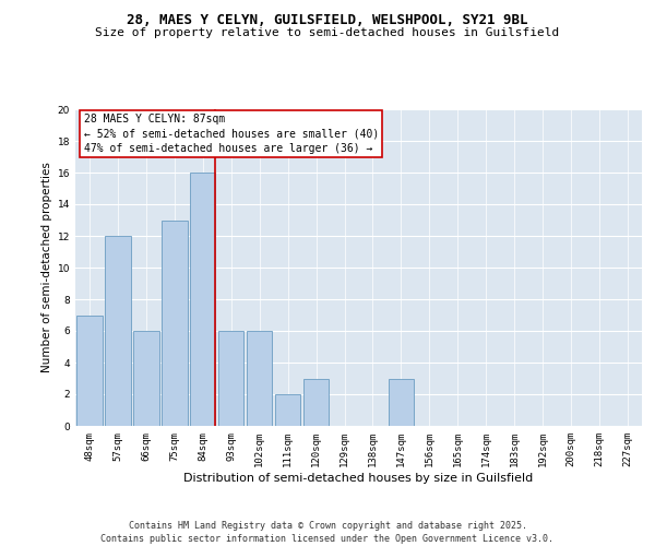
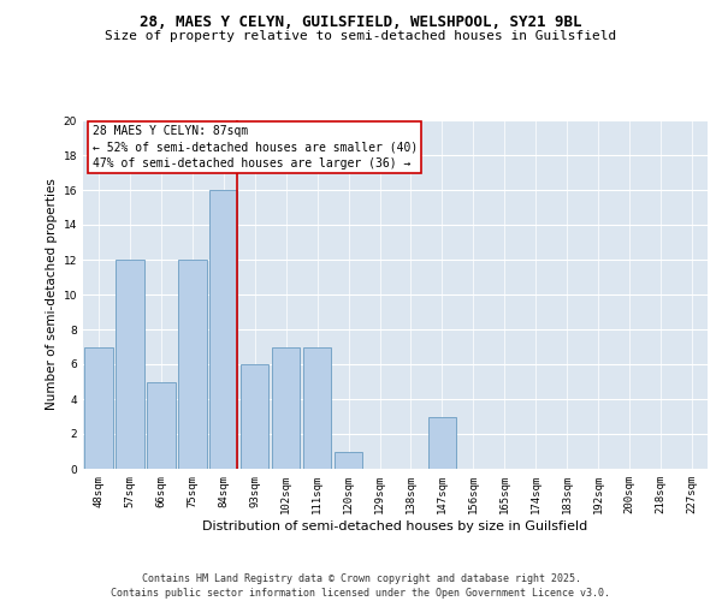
66sqm: 6 -> 5
75sqm: 13 -> 12
102sqm: 6 -> 7
111sqm: 2 -> 7
120sqm: 3 -> 1
